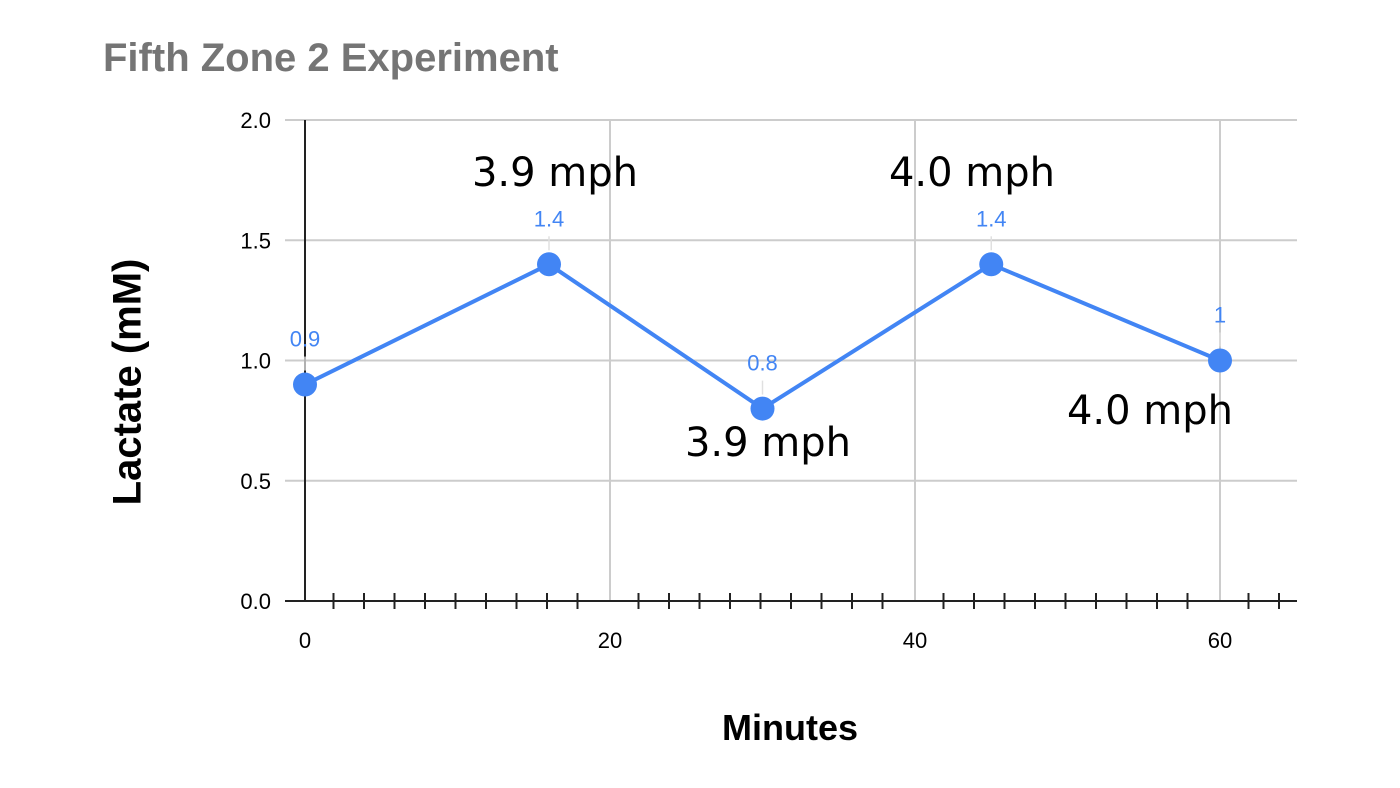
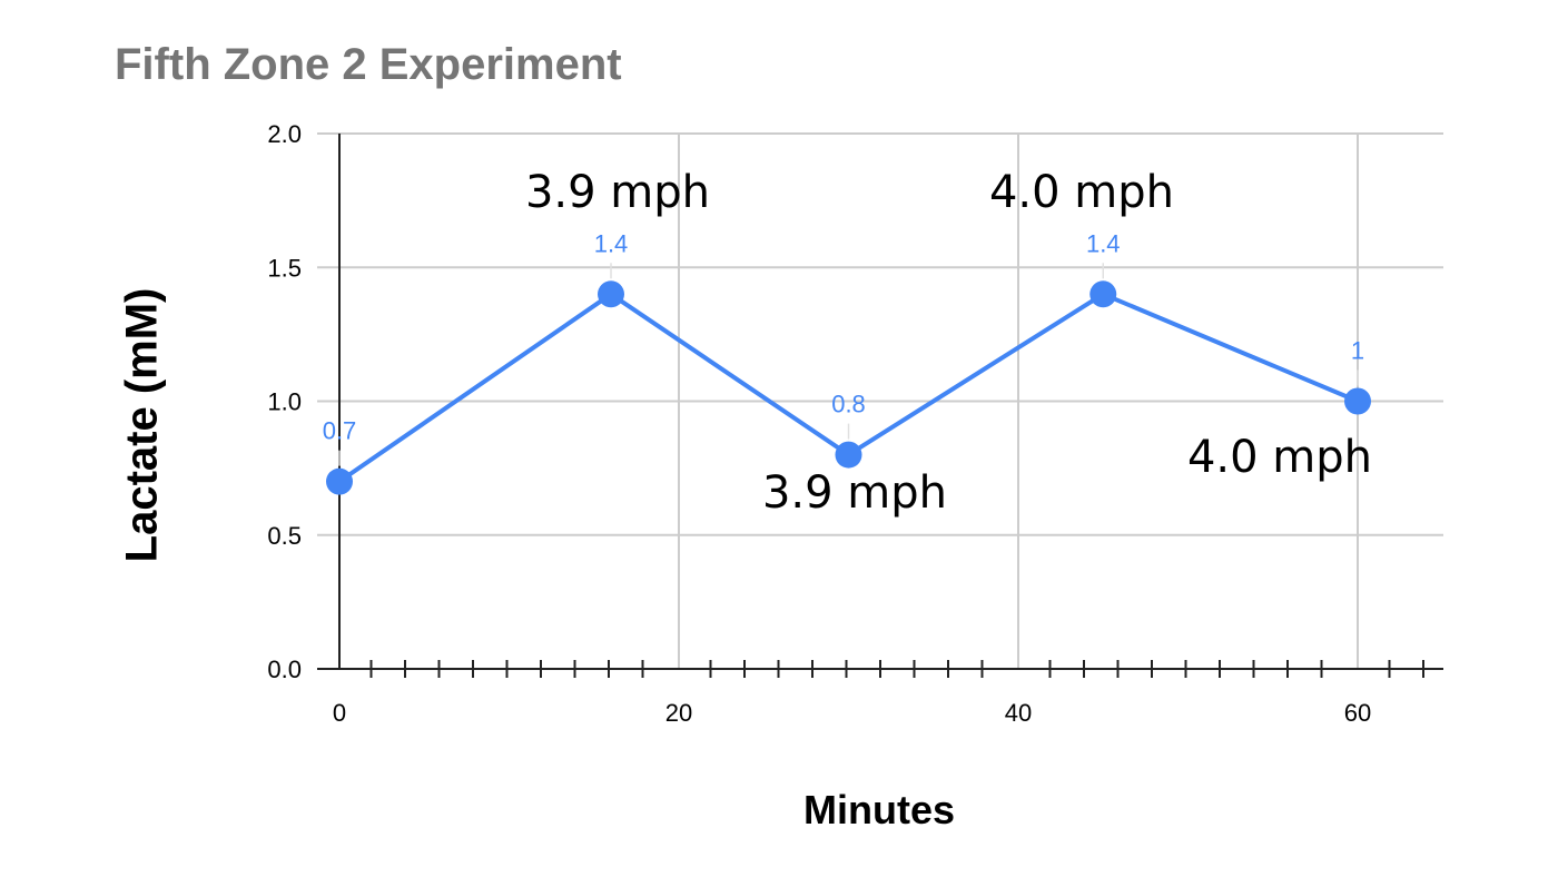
0: 0.9 -> 0.7
